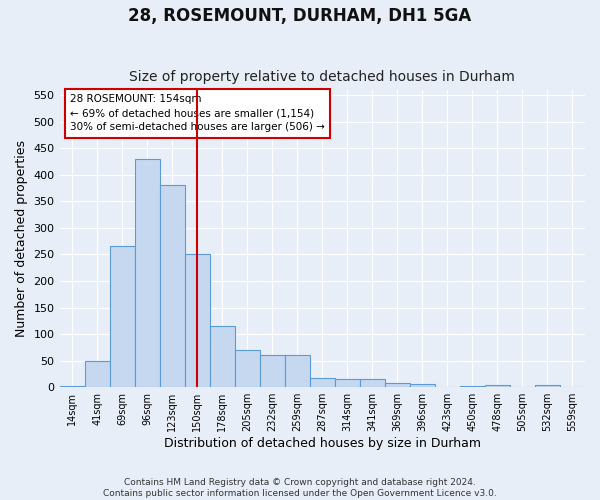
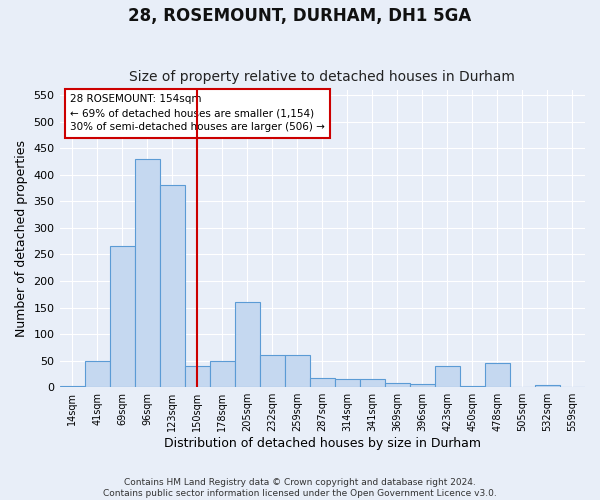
150sqm: 250 -> 40
178sqm: 115 -> 50
205sqm: 70 -> 160
423sqm: 1 -> 40
478sqm: 5 -> 46
